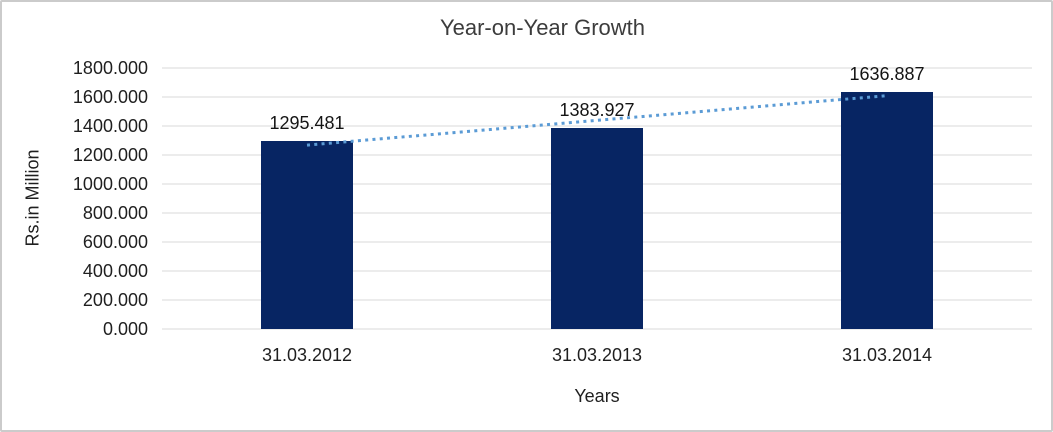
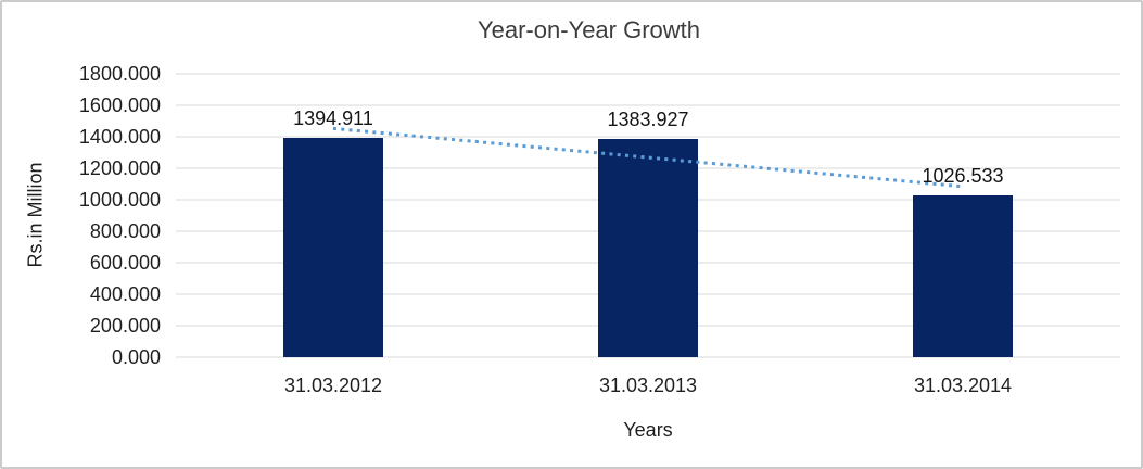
31.03.2012: 1295.481 -> 1394.911
31.03.2014: 1636.887 -> 1026.533
